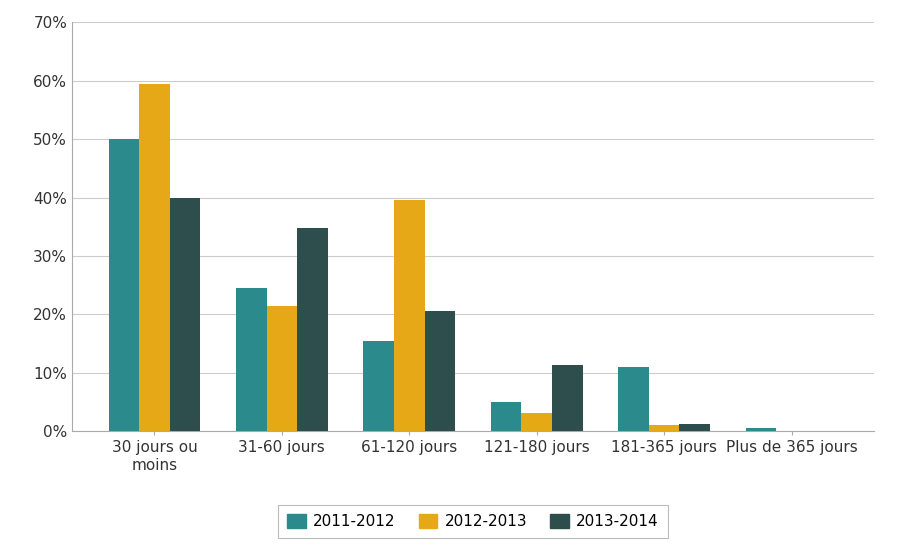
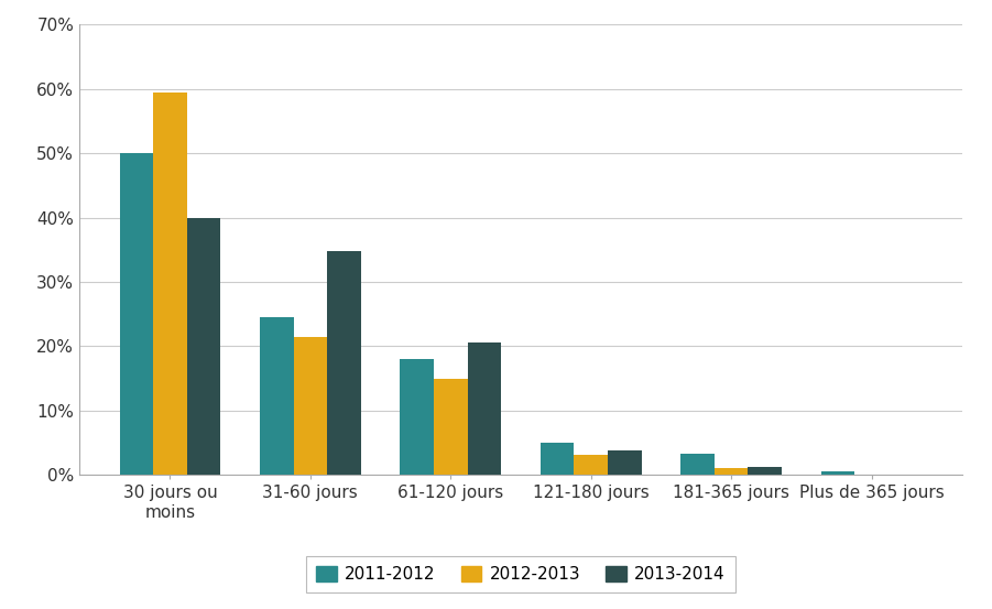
2011-2012/61-120 jours: 15.4% -> 18.0%
2012-2013/61-120 jours: 39.6% -> 15.0%
2013-2014/121-180 jours: 11.4% -> 3.8%
2011-2012/181-365 jours: 11.0% -> 3.3%
